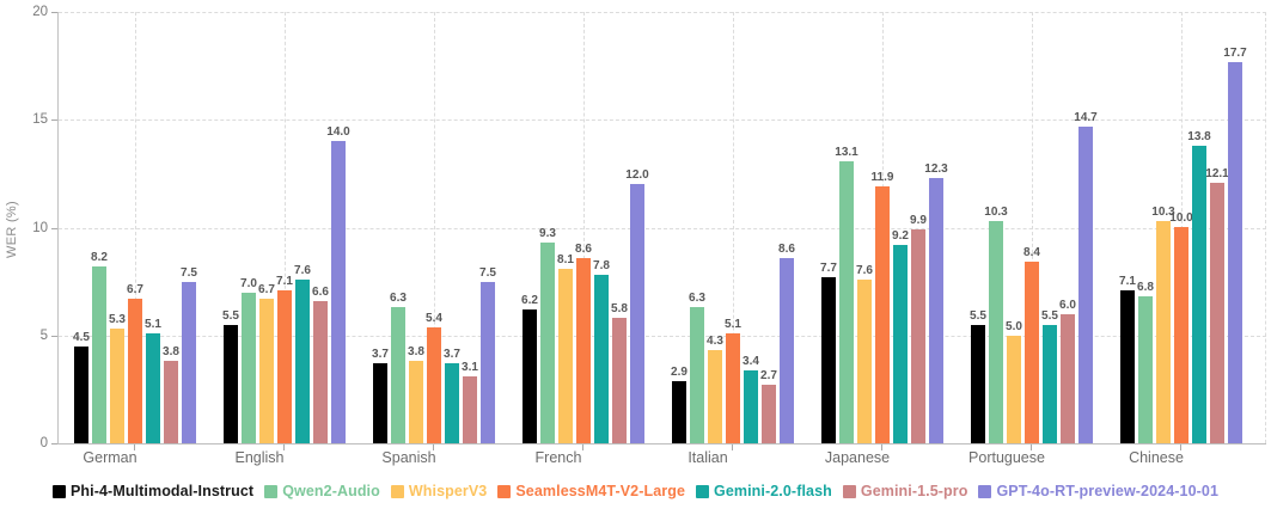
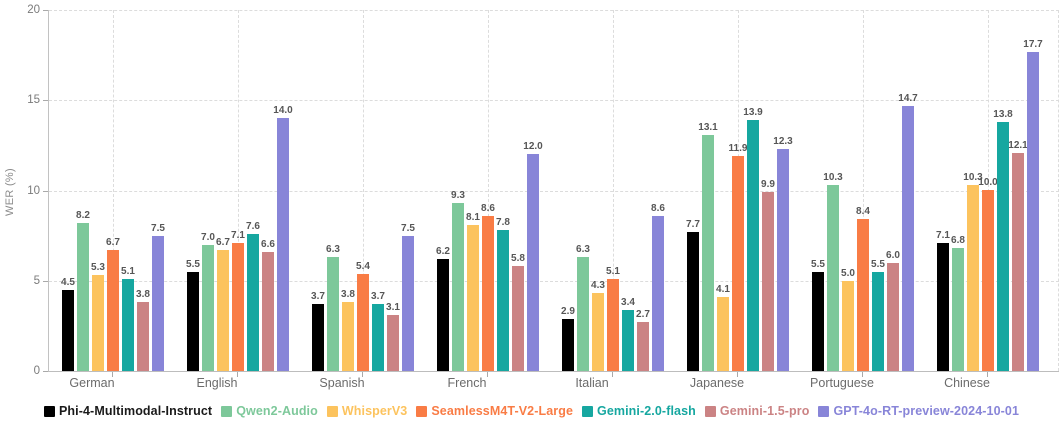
WhisperV3/Japanese: 7.6 -> 4.1
Gemini-2.0-flash/Japanese: 9.2 -> 13.9
